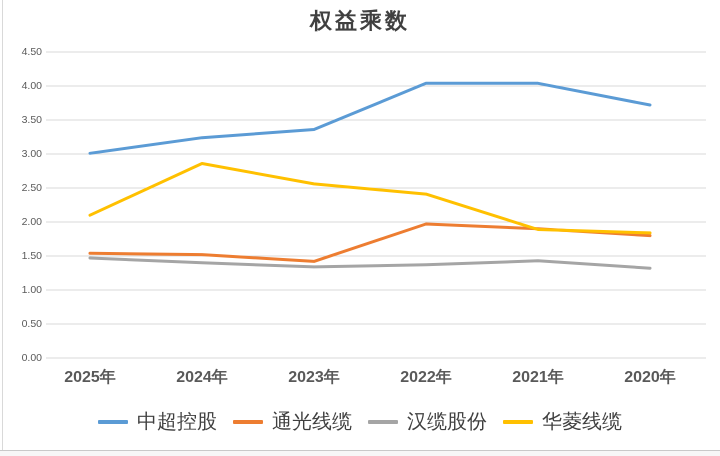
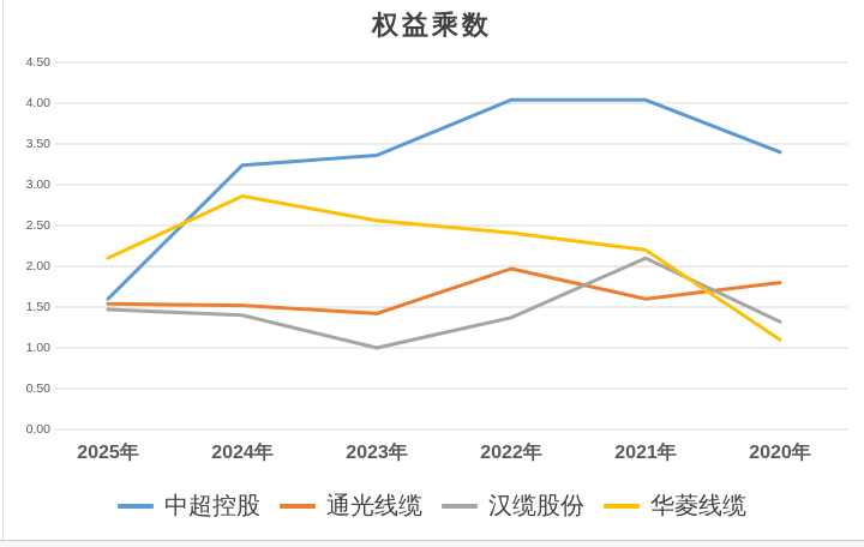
中超控股/2025年: 3.0 -> 1.6
汉缆股份/2023年: 1.3 -> 1.0
通光线缆/2021年: 1.9 -> 1.6
汉缆股份/2021年: 1.4 -> 2.1
华菱线缆/2021年: 1.9 -> 2.2
中超控股/2020年: 3.7 -> 3.4
华菱线缆/2020年: 1.8 -> 1.1
